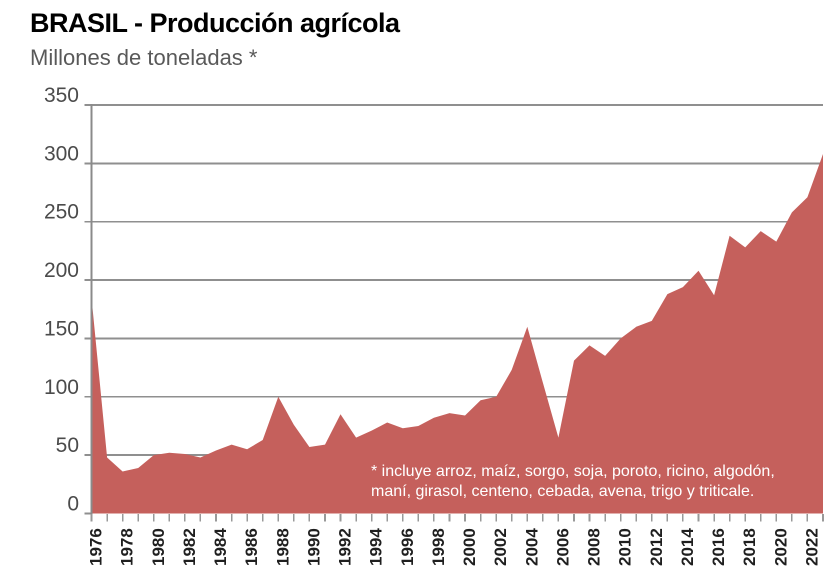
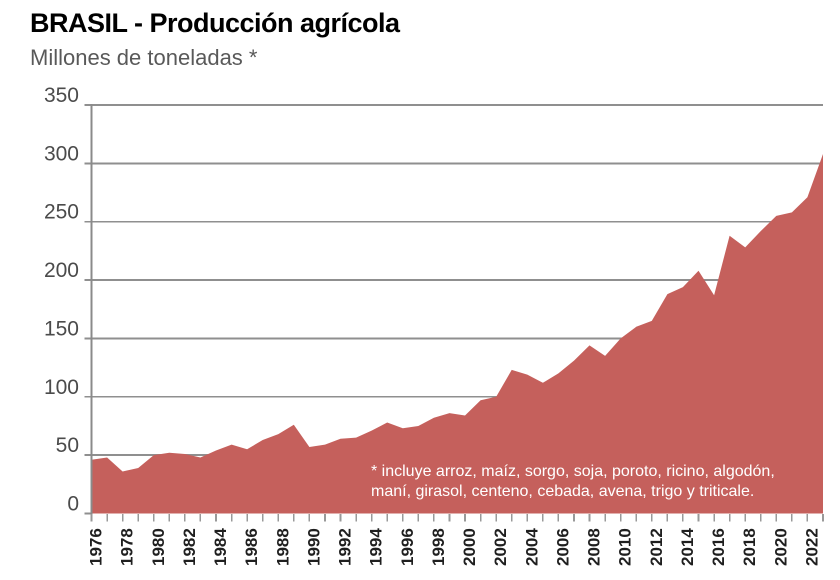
1976: 185 -> 46
1988: 100 -> 68
1992: 85 -> 64
2004: 160 -> 119
2006: 65 -> 120
2020: 233 -> 255
